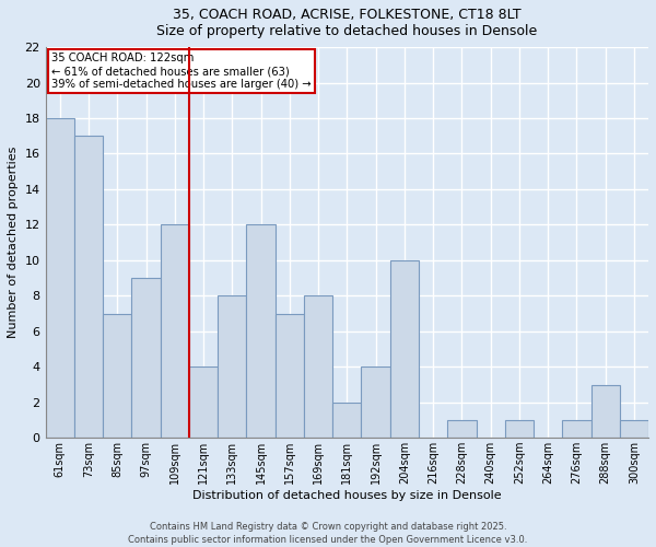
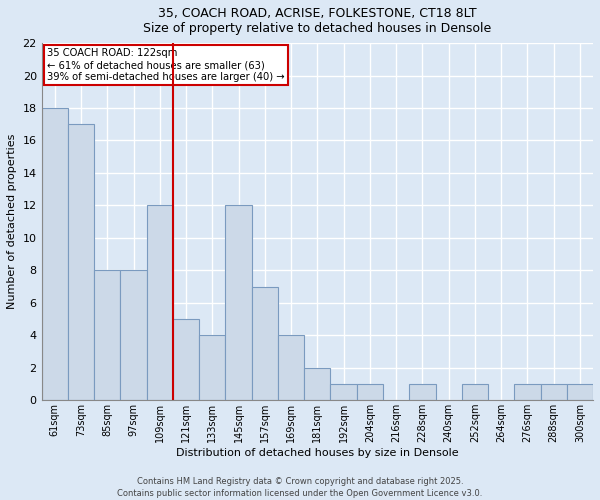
85sqm: 7 -> 8
97sqm: 9 -> 8
121sqm: 4 -> 5
133sqm: 8 -> 4
169sqm: 8 -> 4
192sqm: 4 -> 1
204sqm: 10 -> 1
288sqm: 3 -> 1
